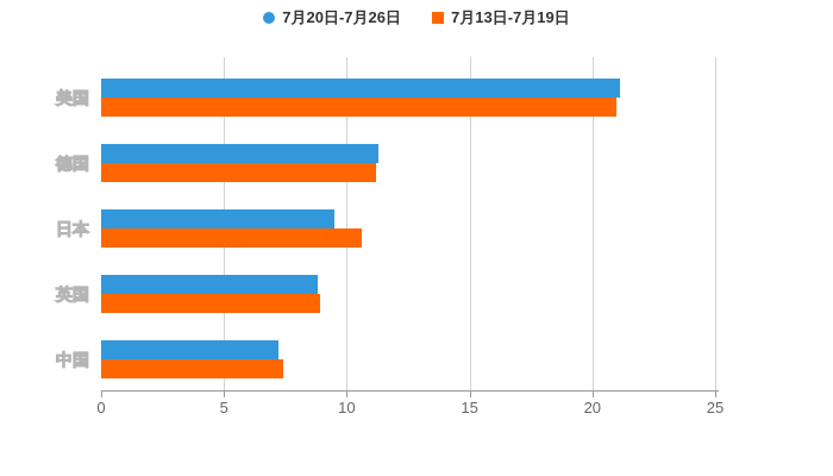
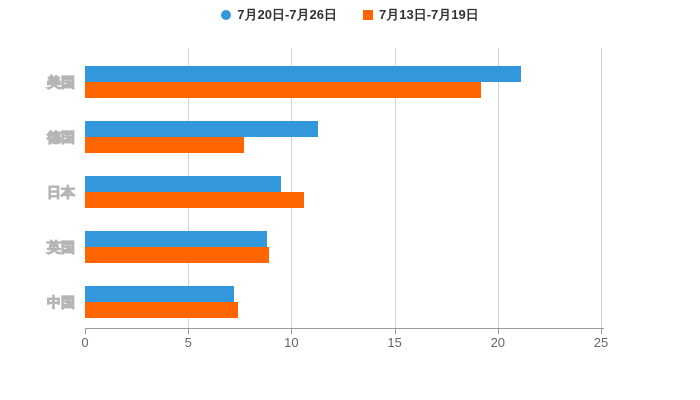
7月13日-7月19日/美国: 21.0 -> 19.2
7月13日-7月19日/德国: 11.2 -> 7.7
